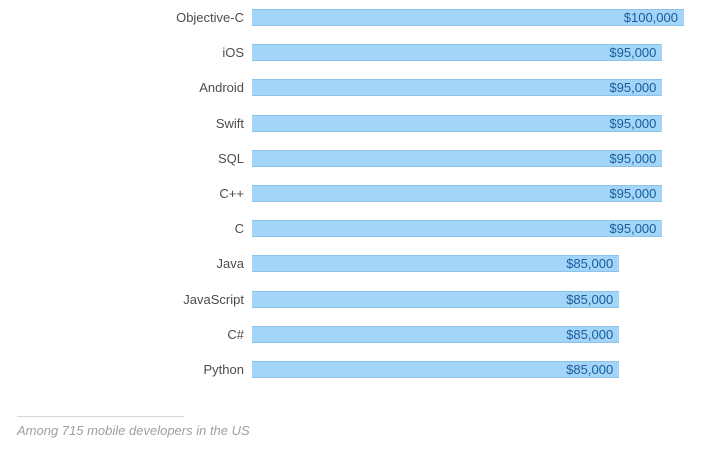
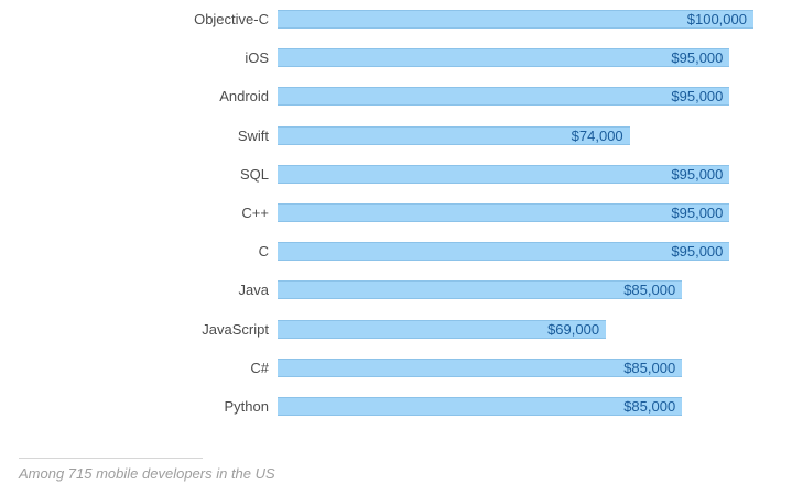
Swift: $95,000 -> $74,000
JavaScript: $85,000 -> $69,000
